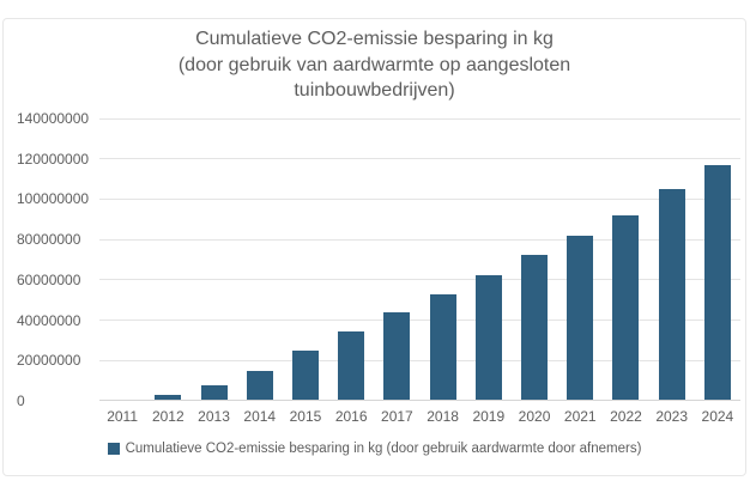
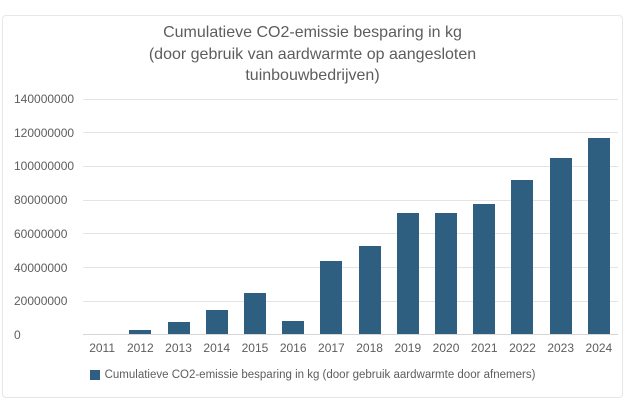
2016: 34000000 -> 8000000
2019: 62000000 -> 72000000
2021: 82000000 -> 77000000
